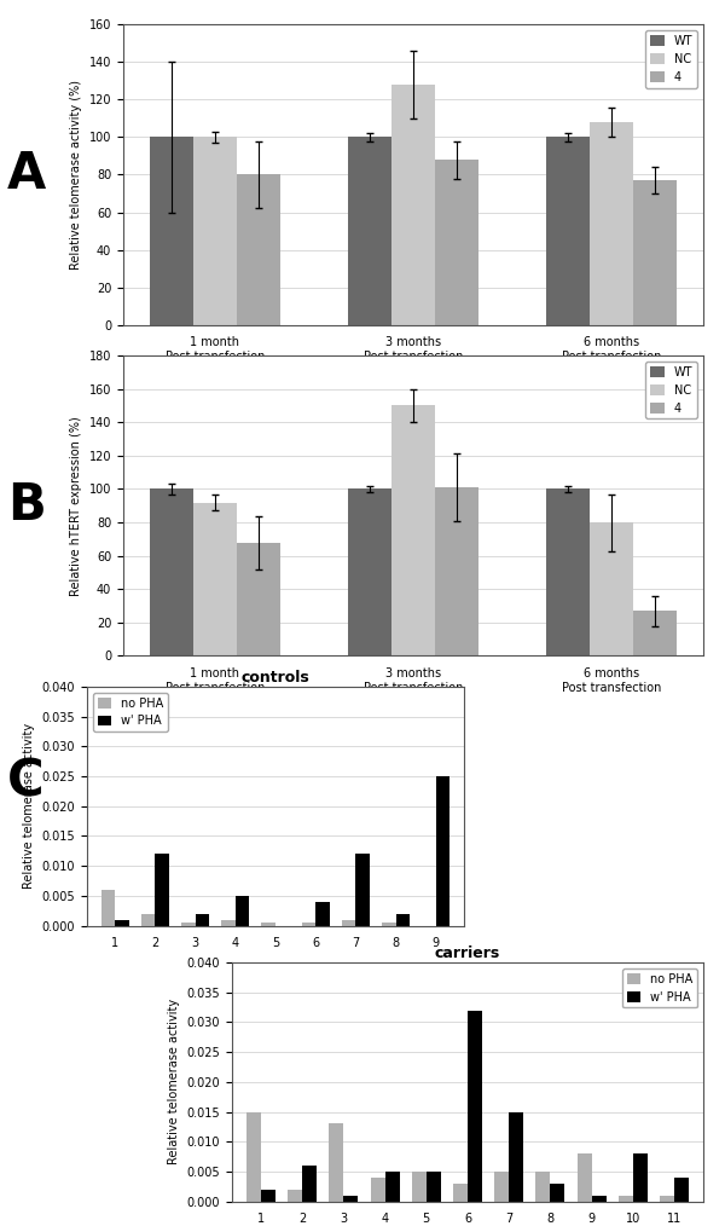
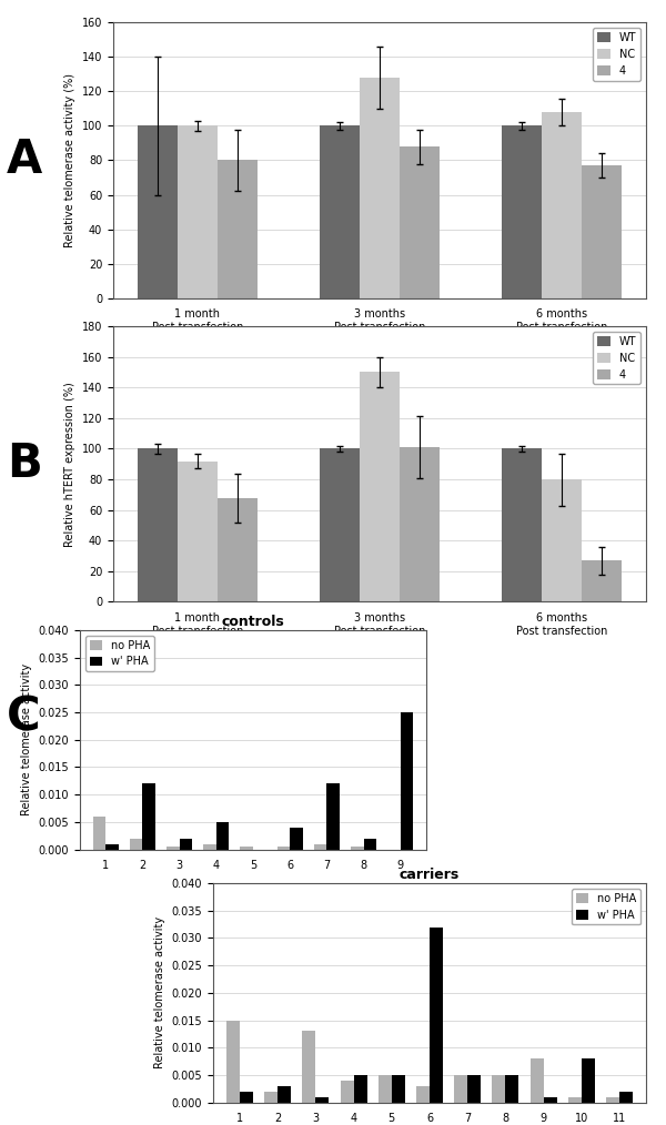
carriers/w' PHA/2: 0.006 -> 0.003
carriers/w' PHA/7: 0.015 -> 0.005
carriers/w' PHA/8: 0.003 -> 0.005
carriers/w' PHA/11: 0.004 -> 0.002
